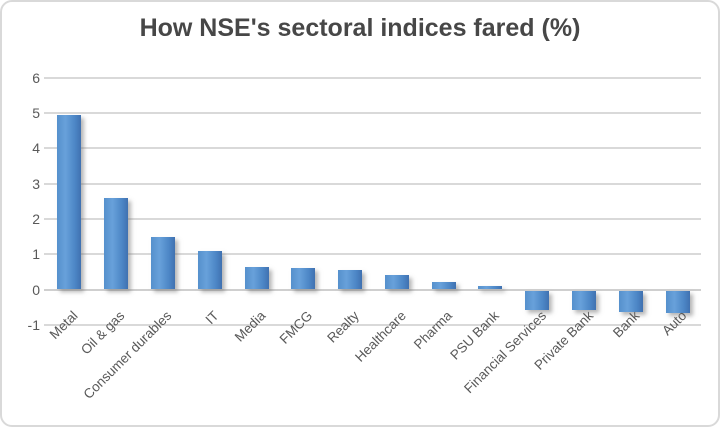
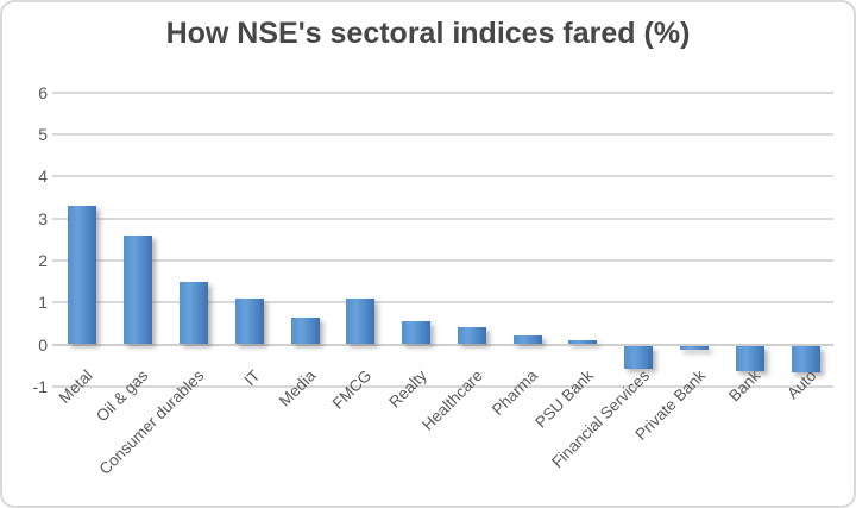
Metal: 5.0 -> 3.3
FMCG: 0.6 -> 1.1
Private Bank: -0.6 -> -0.1
